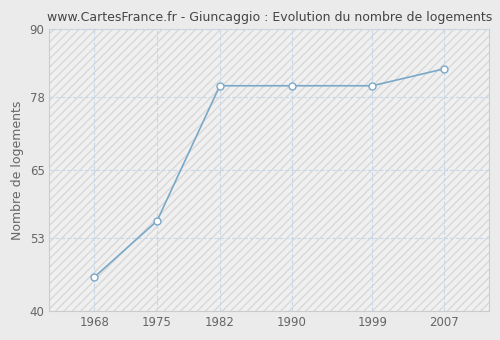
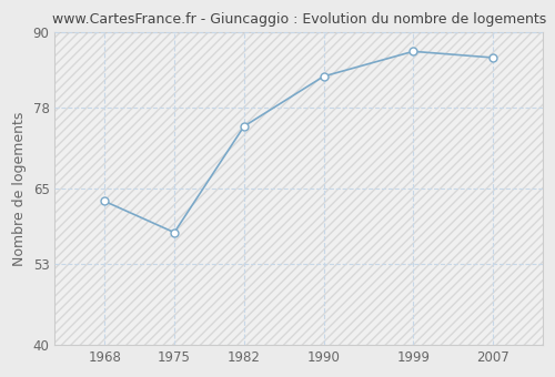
1968: 46 -> 63
1975: 56 -> 58
1982: 80 -> 75
1990: 80 -> 83
1999: 80 -> 87
2007: 83 -> 86
